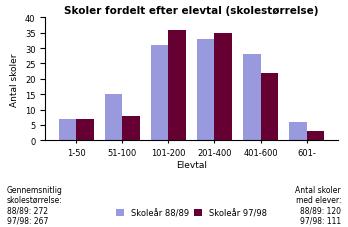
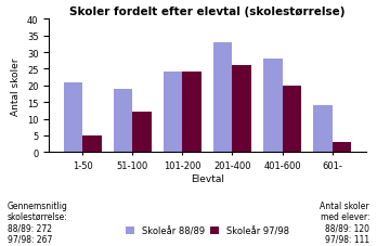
Skoleår 88/89/1-50: 7 -> 21
Skoleår 97/98/1-50: 7 -> 5
Skoleår 88/89/51-100: 15 -> 19
Skoleår 97/98/51-100: 8 -> 12
Skoleår 88/89/101-200: 31 -> 24
Skoleår 97/98/101-200: 36 -> 24
Skoleår 97/98/201-400: 35 -> 26
Skoleår 97/98/401-600: 22 -> 20
Skoleår 88/89/601-: 6 -> 14
